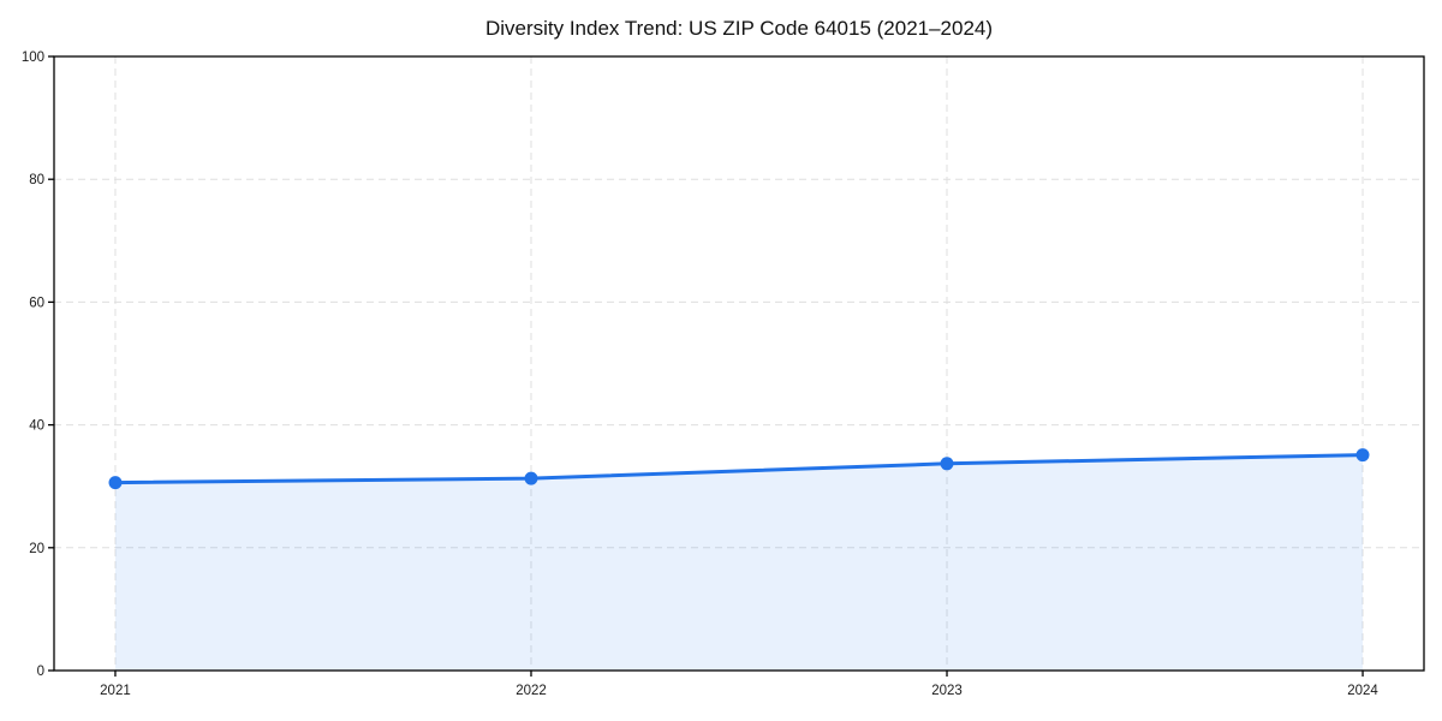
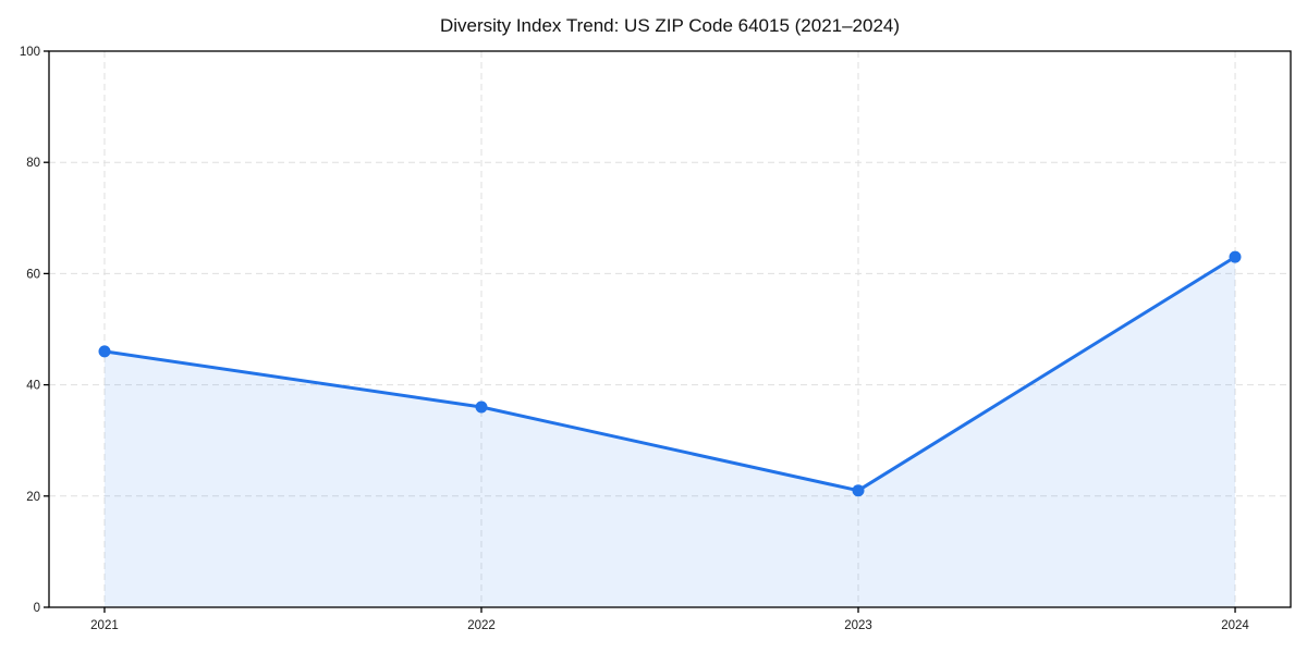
2021: 31 -> 46
2022: 31 -> 36
2023: 34 -> 21
2024: 35 -> 63
